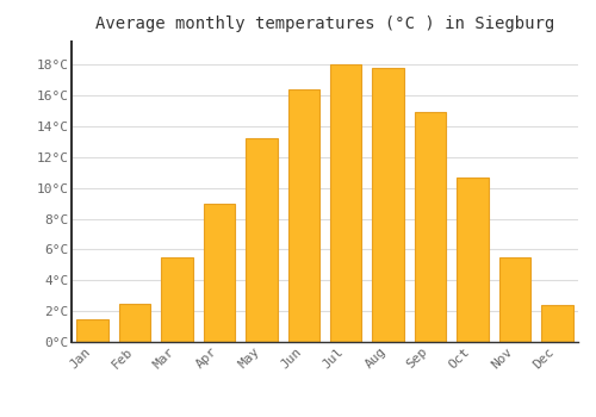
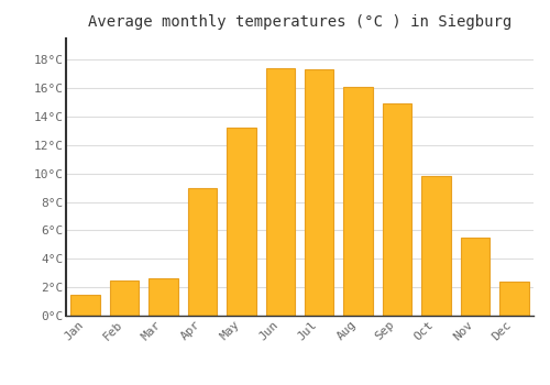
Mar: 5.5°C -> 2.6°C
Jun: 16.4°C -> 17.4°C
Jul: 18.0°C -> 17.3°C
Aug: 17.8°C -> 16.1°C
Oct: 10.7°C -> 9.8°C
